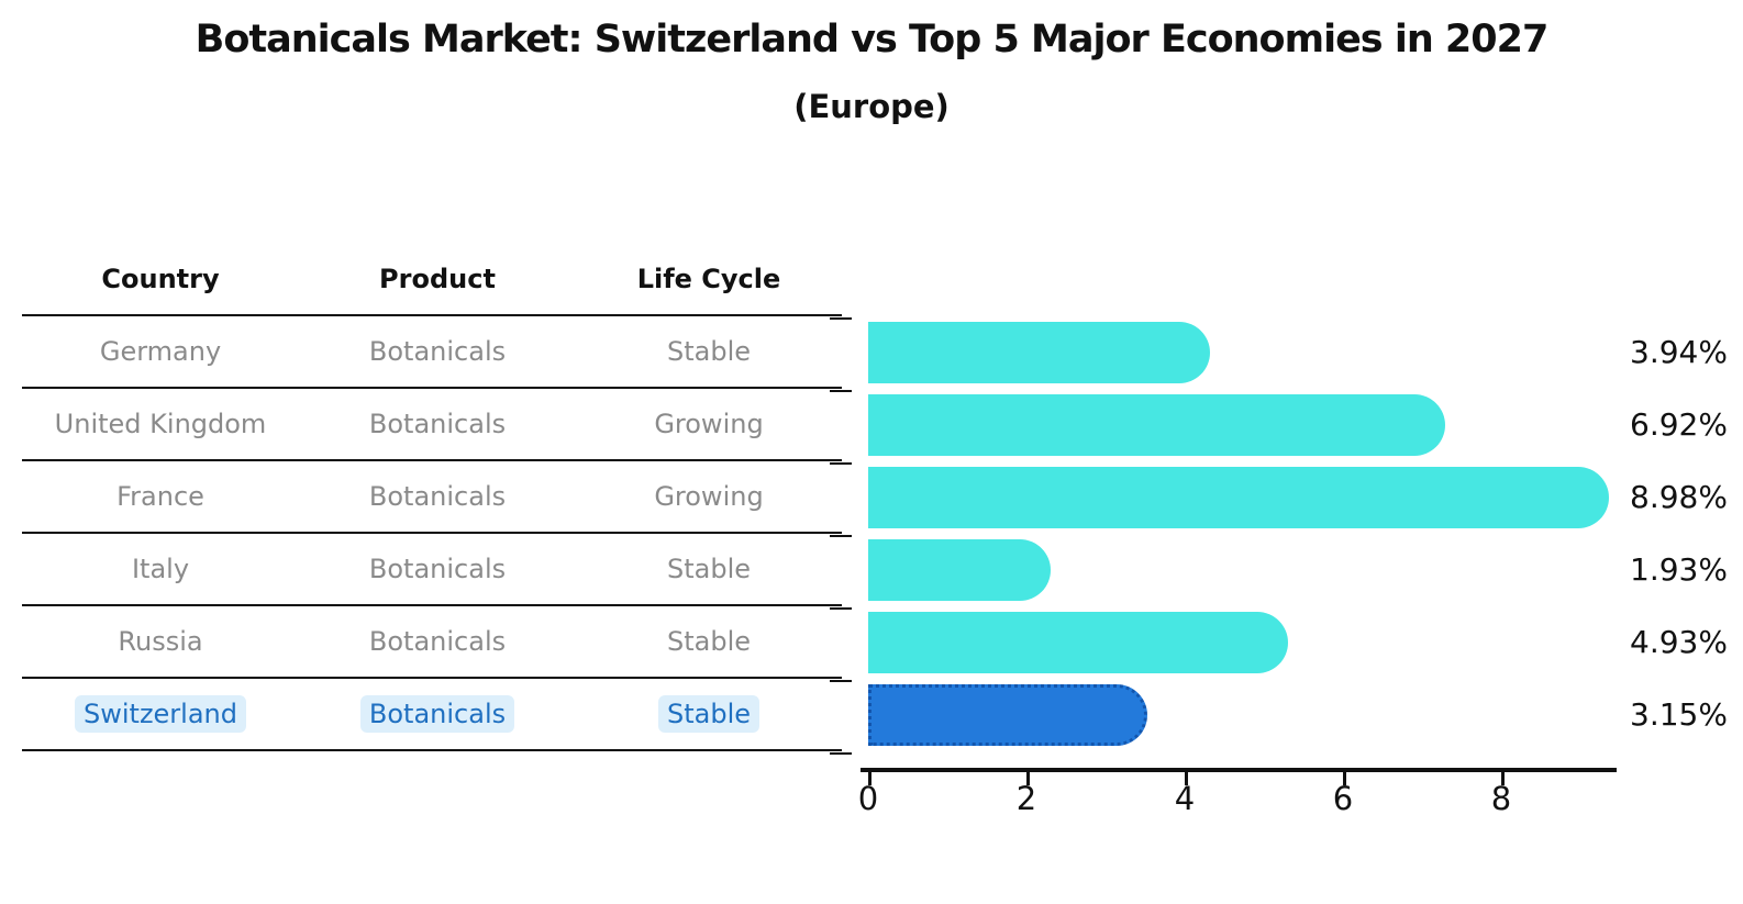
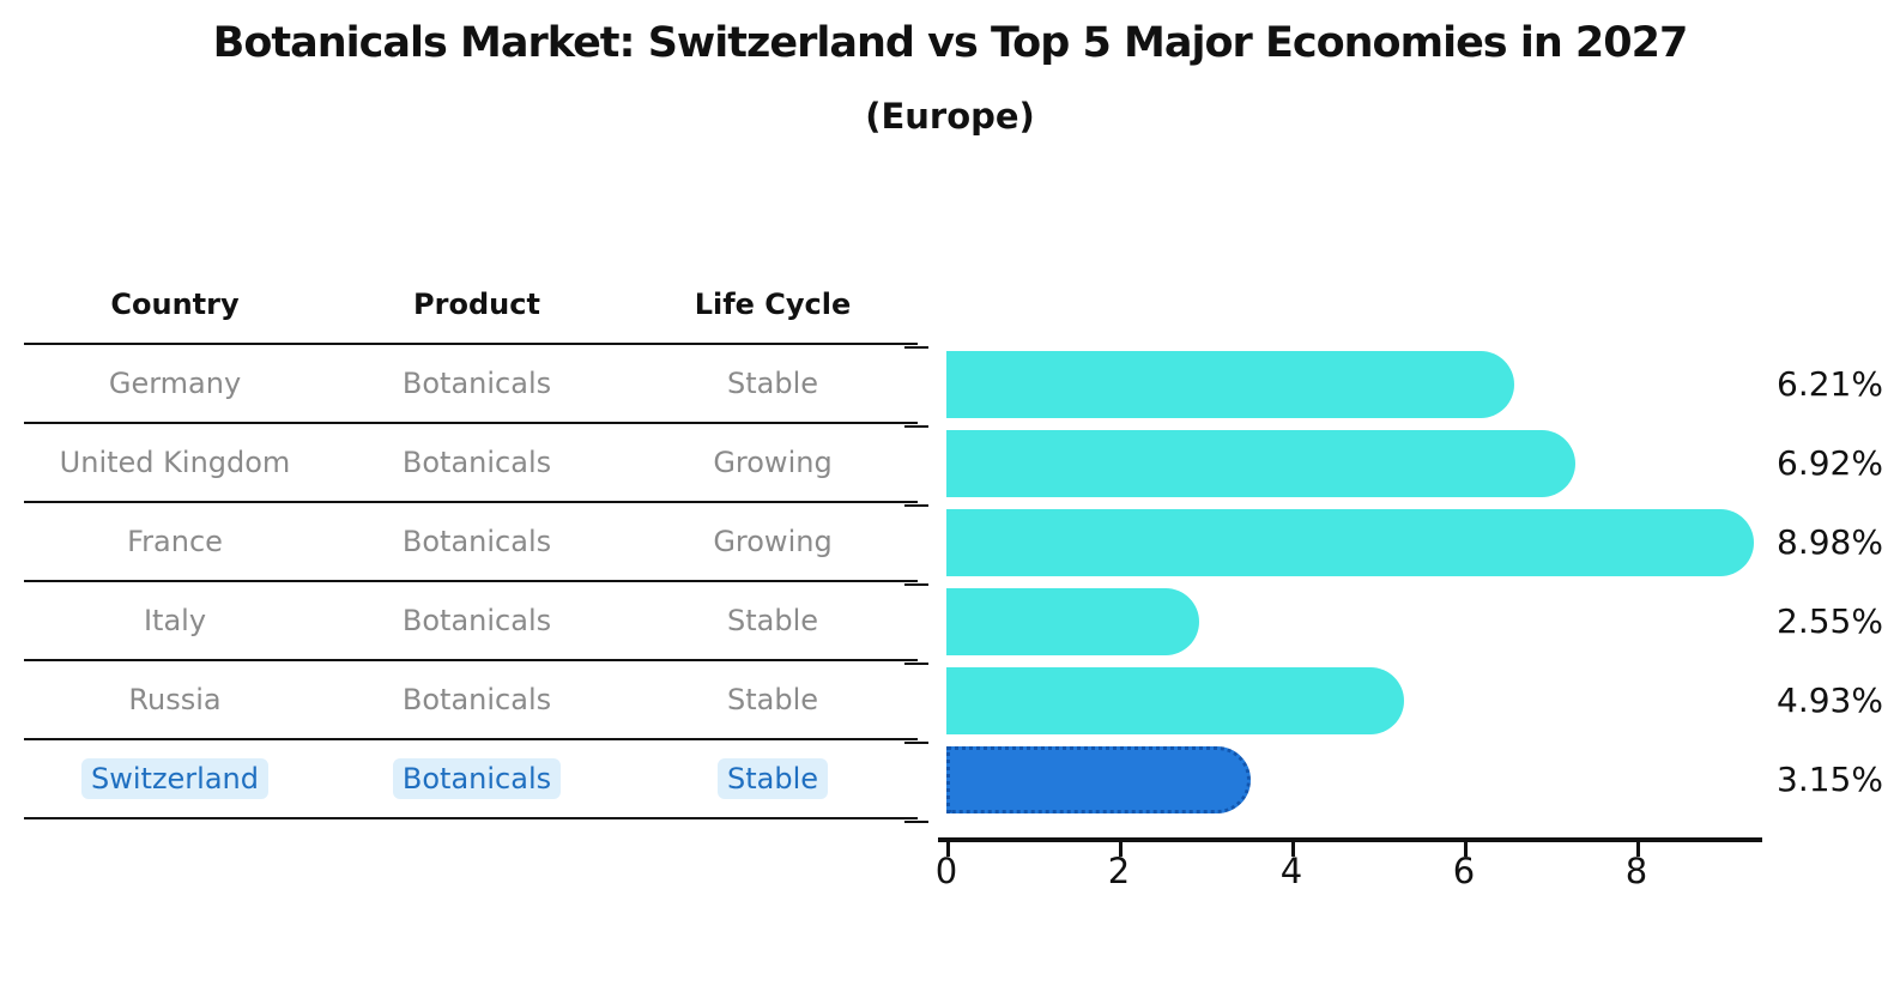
Germany: 3.94% -> 6.21%
Italy: 1.93% -> 2.55%
